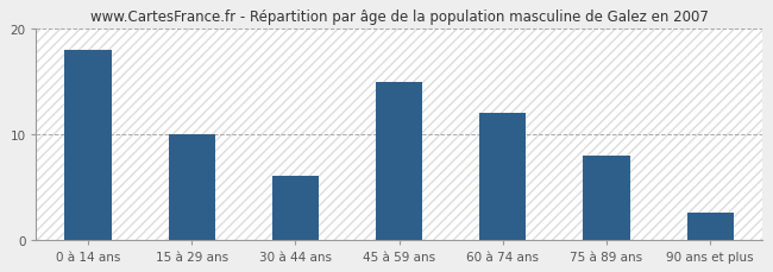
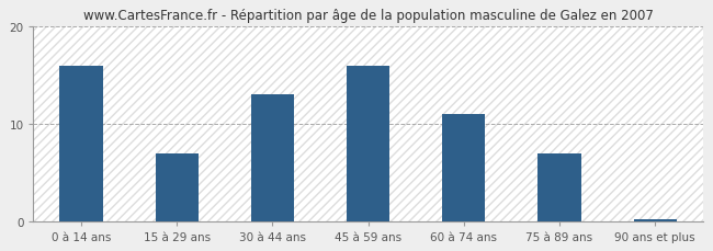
0 à 14 ans: 18.0 -> 16.0
15 à 29 ans: 10.0 -> 7.0
30 à 44 ans: 6.0 -> 13.0
45 à 59 ans: 15.0 -> 16.0
60 à 74 ans: 12.0 -> 11.0
75 à 89 ans: 8.0 -> 7.0
90 ans et plus: 2.6 -> 0.2
